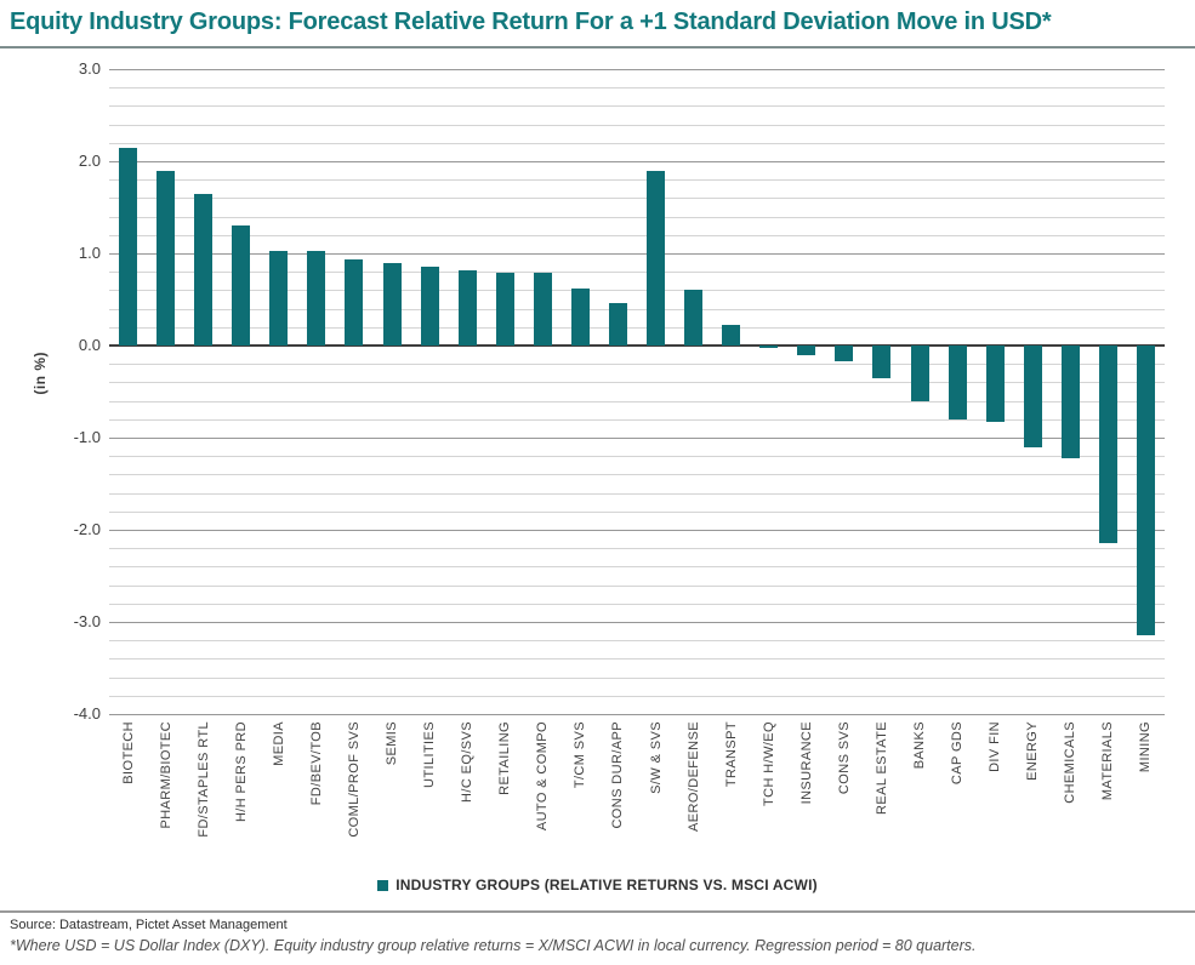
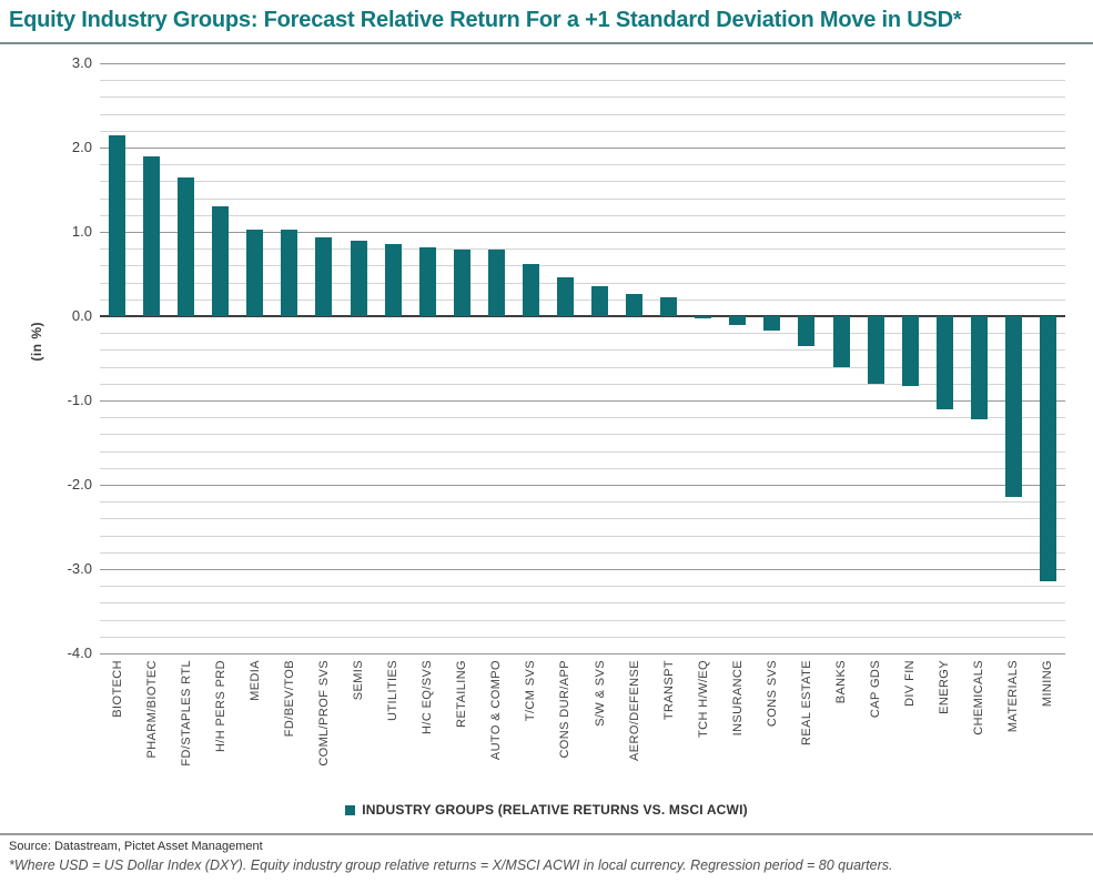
S/W & SVS: 1.9 -> 0.4
AERO/DEFENSE: 0.6 -> 0.3
